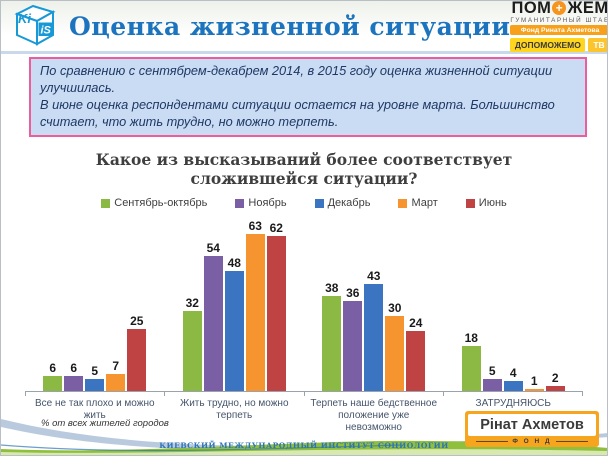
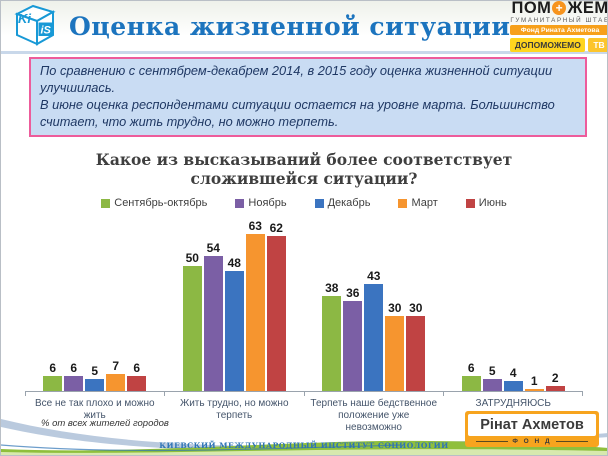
Июнь/Все не так плохо и можно жить: 25 -> 6
Сентябрь-октябрь/Жить трудно, но можно терпеть: 32 -> 50
Июнь/Терпеть наше бедственное положение уже невозможно: 24 -> 30
Сентябрь-октябрь/ЗАТРУДНЯЮСЬ ОТВЕТИТЬ: 18 -> 6
